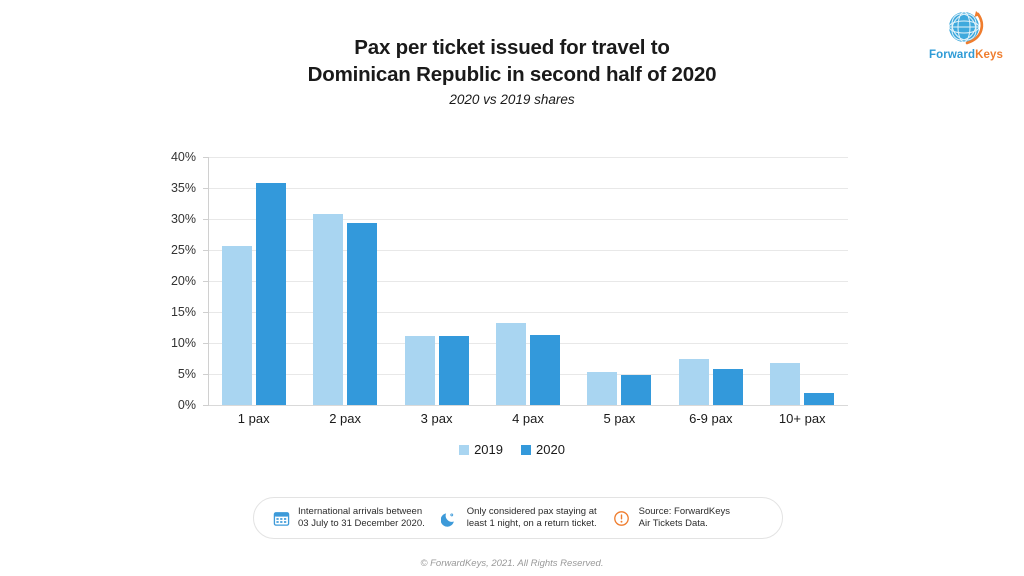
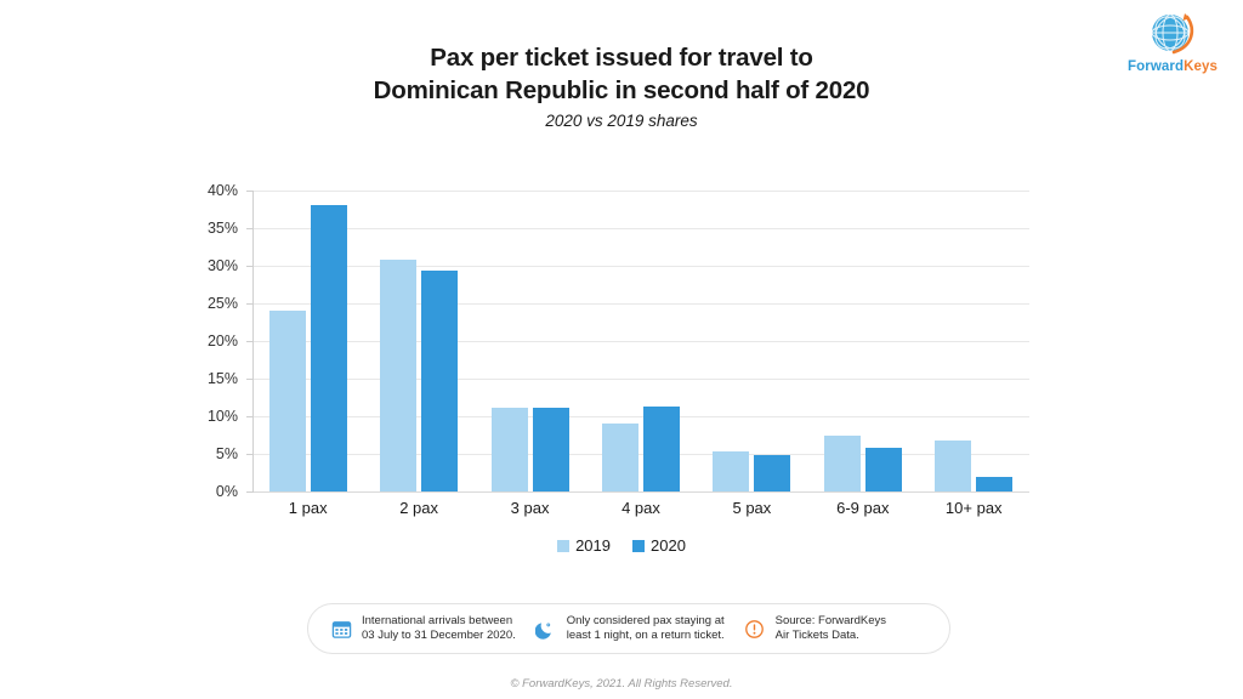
2019/1 pax: 26% -> 24%
2020/1 pax: 36% -> 38%
2019/4 pax: 13% -> 9%
